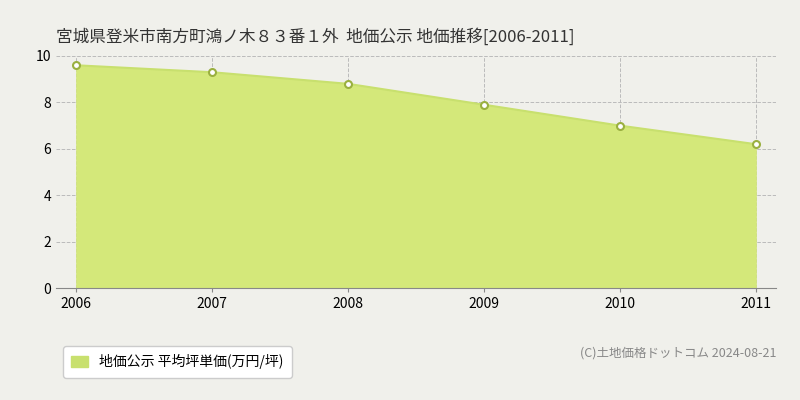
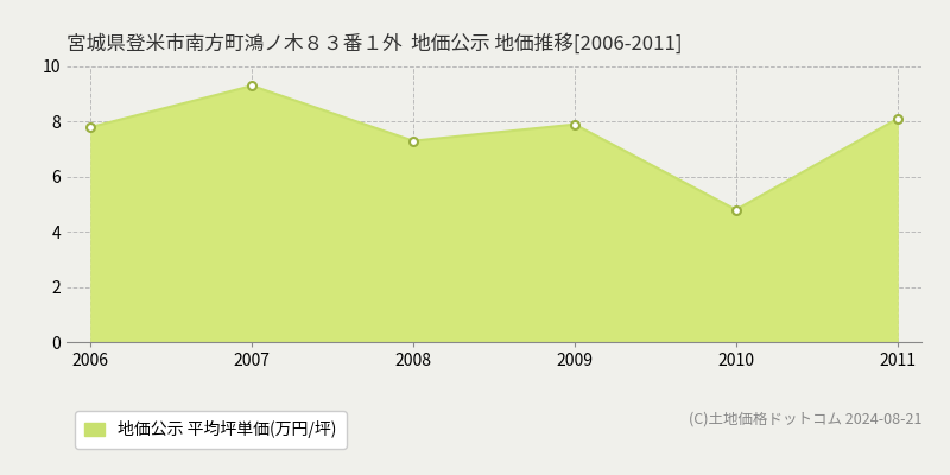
2006: 9.6 -> 7.8
2008: 8.8 -> 7.3
2010: 7.0 -> 4.8
2011: 6.2 -> 8.1
